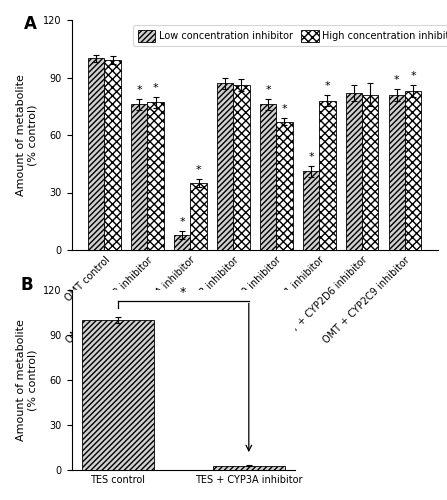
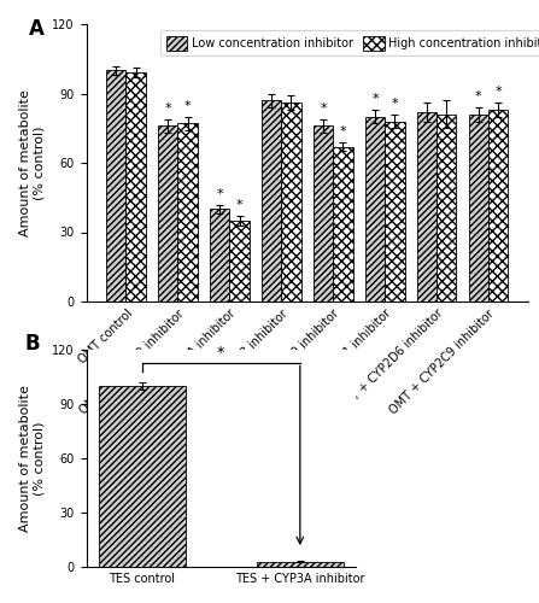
Low concentration inhibitor/OMT + CYP3A inhibitor: 8 -> 40
Low concentration inhibitor/OMT + CYP2E1 inhibitor: 41 -> 80
